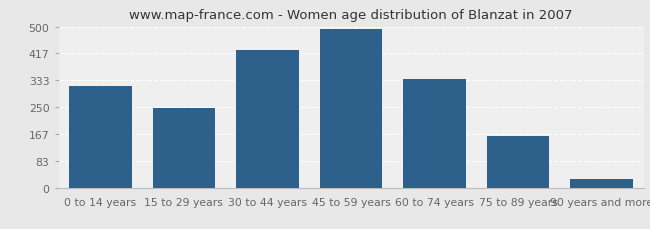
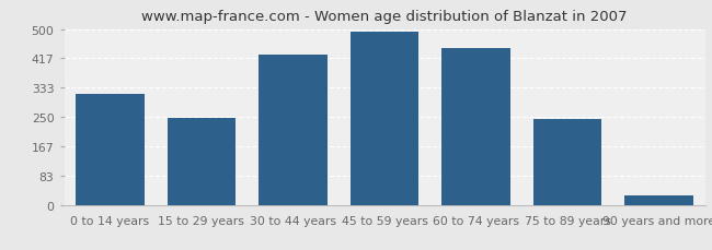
60 to 74 years: 337 -> 445
75 to 89 years: 160 -> 245
